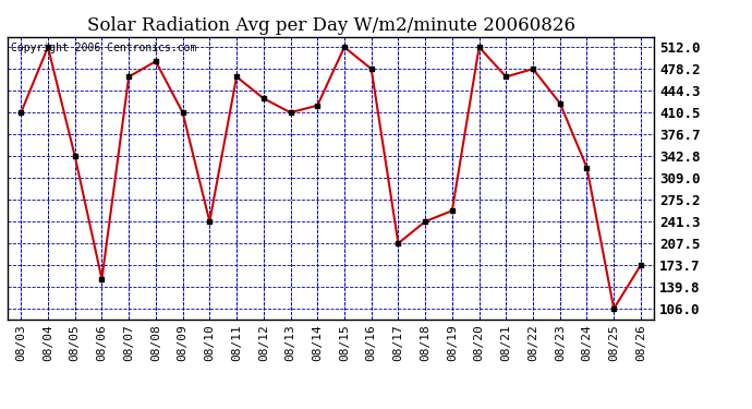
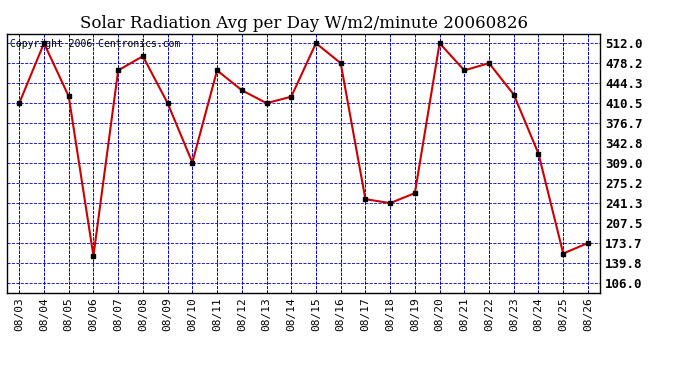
08/05: 343 -> 422
08/10: 241 -> 310
08/17: 208 -> 248
08/25: 106 -> 156
